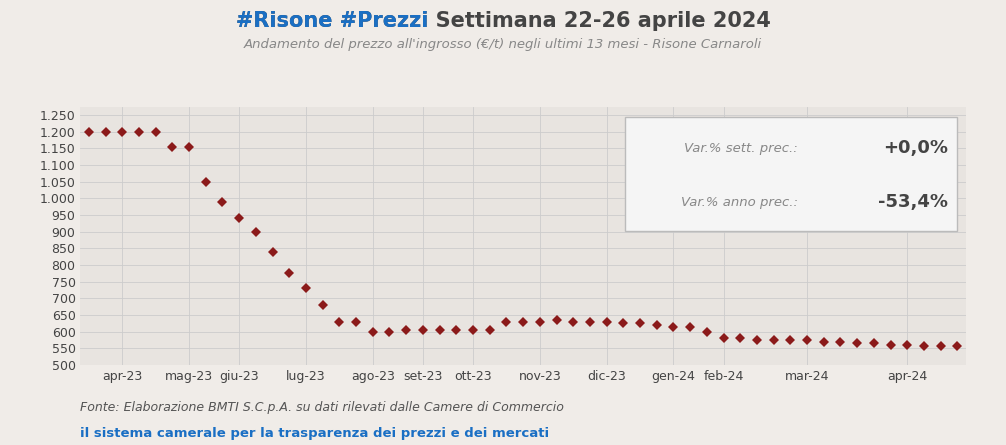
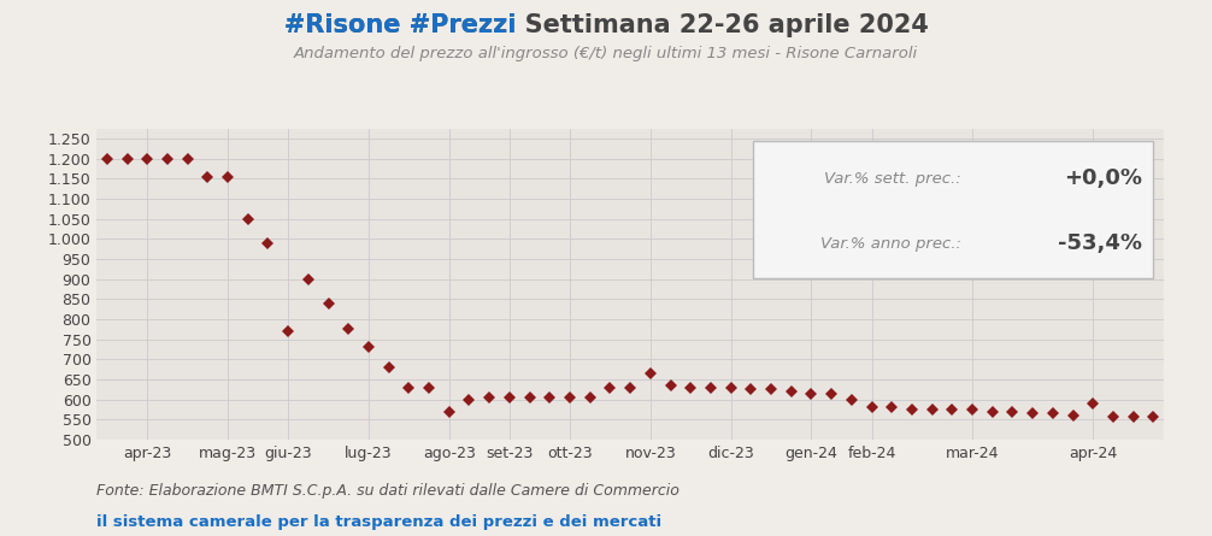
giu-23: 940 -> 770
ago-23: 600 -> 570
nov-23: 630 -> 665
apr-24: 560 -> 590
